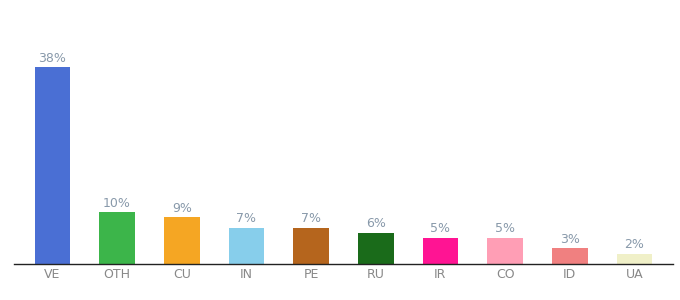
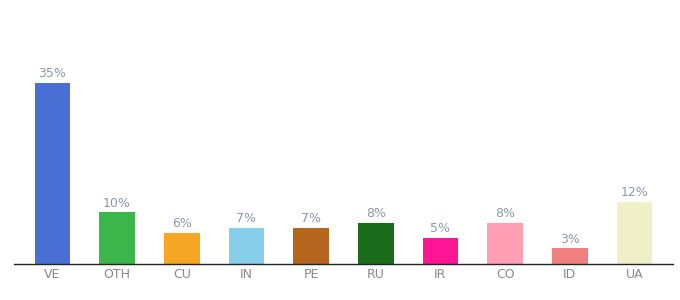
VE: 38% -> 35%
CU: 9% -> 6%
RU: 6% -> 8%
CO: 5% -> 8%
UA: 2% -> 12%
